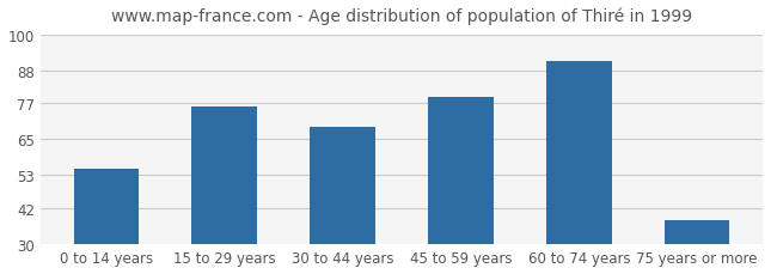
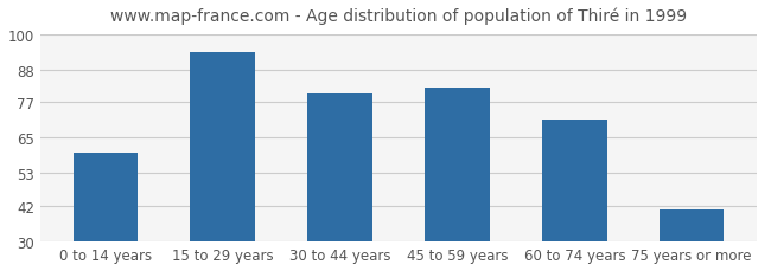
0 to 14 years: 55 -> 60
15 to 29 years: 76 -> 94
30 to 44 years: 69 -> 80
45 to 59 years: 79 -> 82
60 to 74 years: 91 -> 71
75 years or more: 38 -> 41
